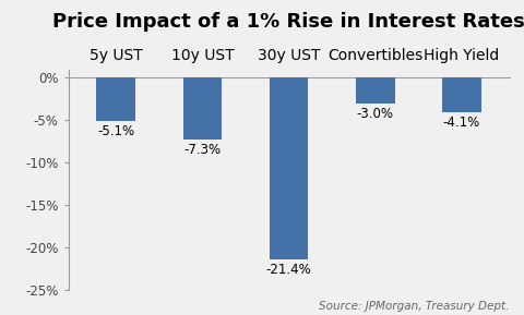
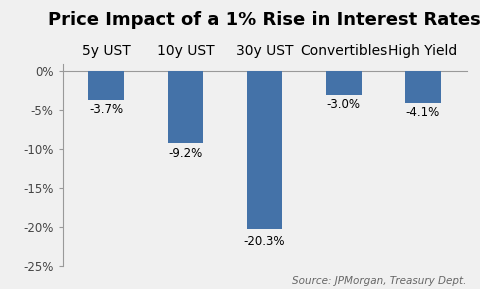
5y UST: -5.1% -> -3.7%
10y UST: -7.3% -> -9.2%
30y UST: -21.4% -> -20.3%
